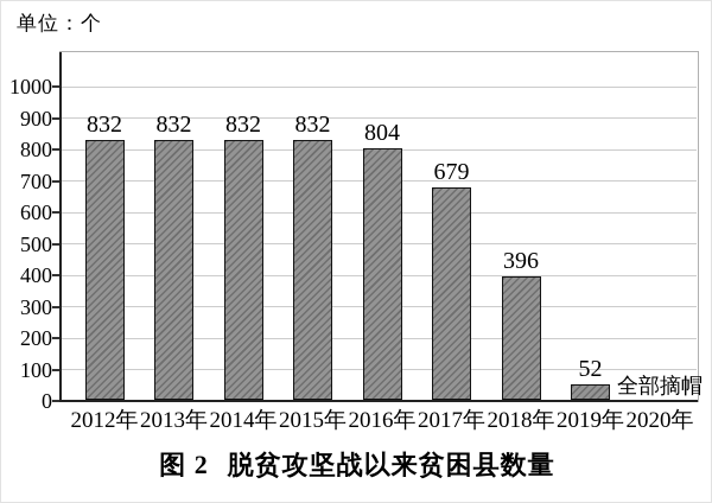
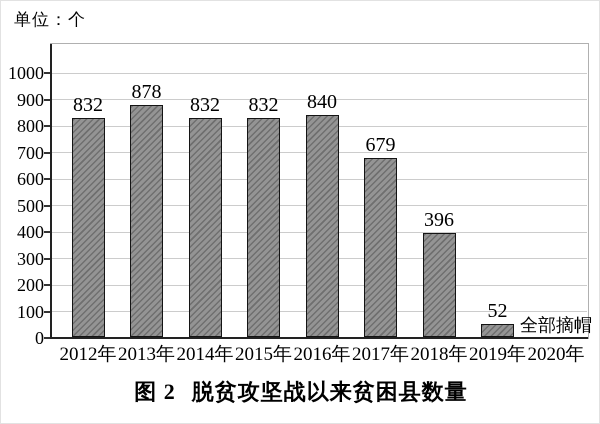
2013年: 832 -> 878
2016年: 804 -> 840
